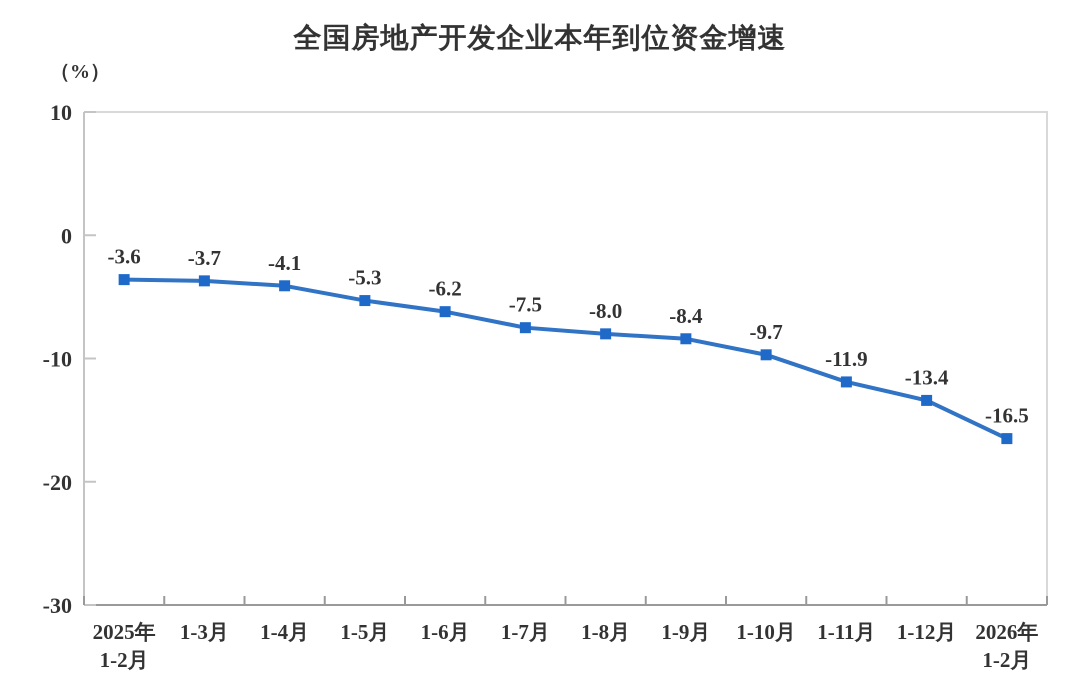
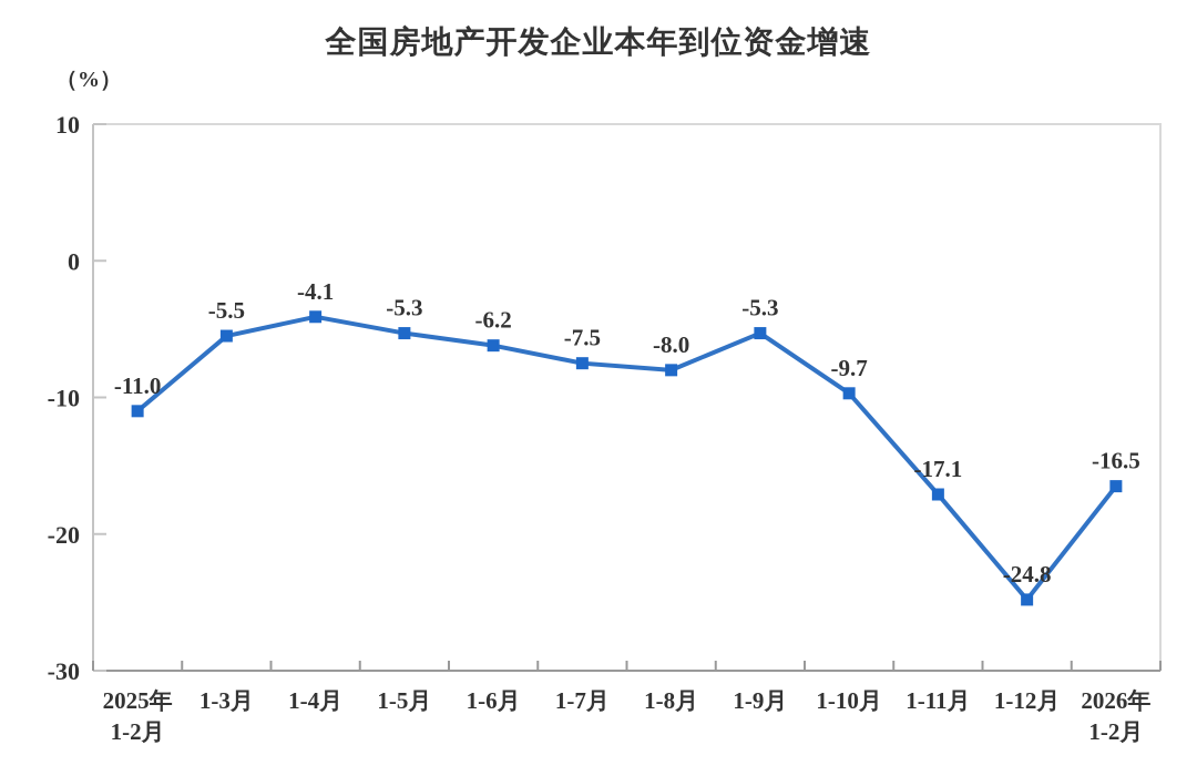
2025年 1-2月: -3.6 -> -11.0
1-3月: -3.7 -> -5.5
1-9月: -8.4 -> -5.3
1-11月: -11.9 -> -17.1
1-12月: -13.4 -> -24.8
